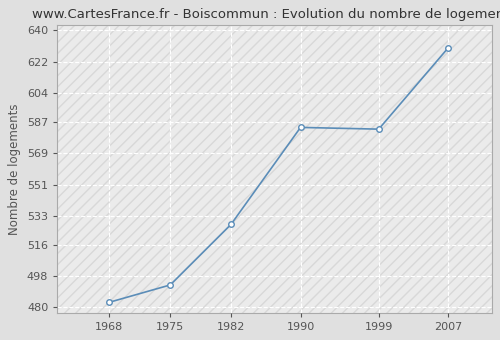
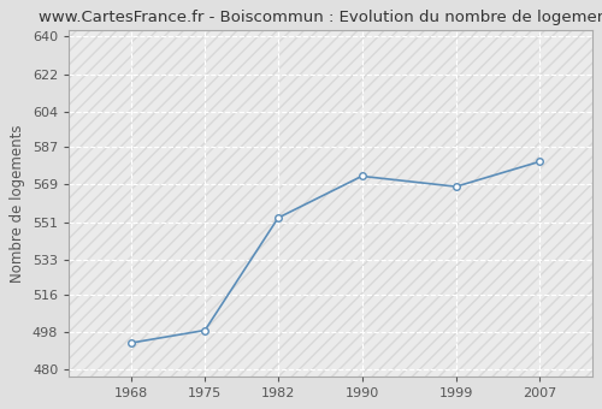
1968: 483 -> 493
1975: 493 -> 499
1982: 528 -> 553
1990: 584 -> 573
1999: 583 -> 568
2007: 630 -> 580
